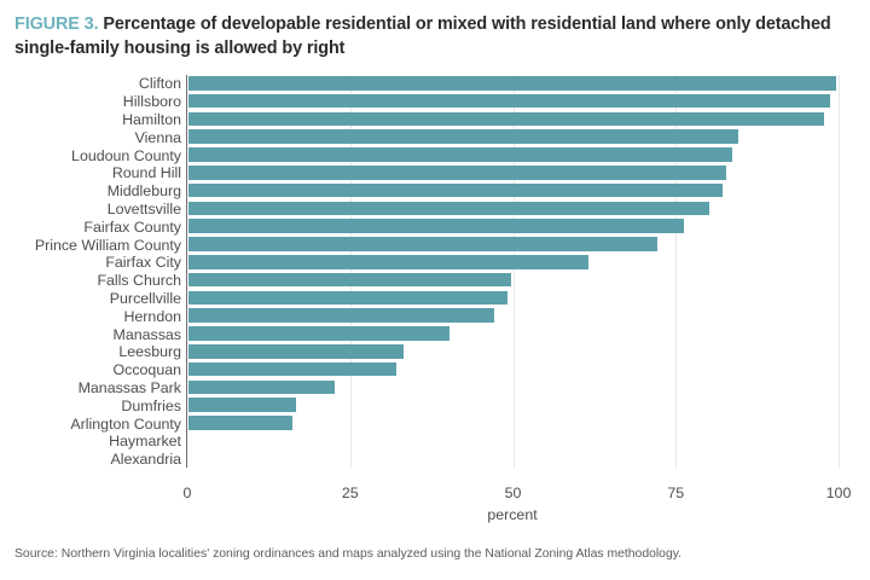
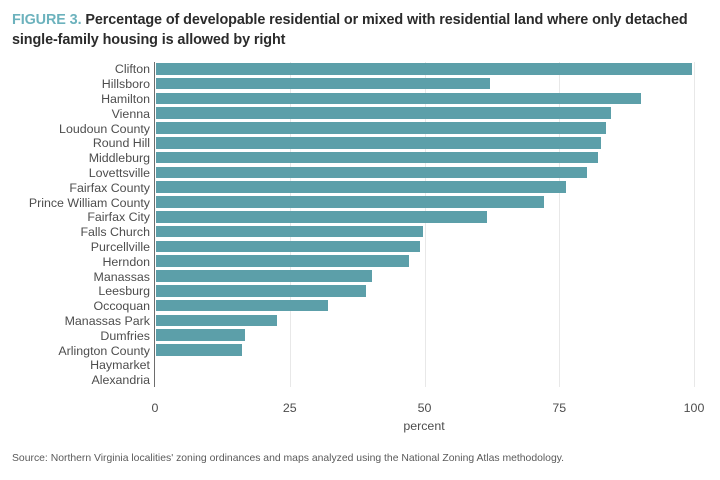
Hillsboro: 98 -> 62
Hamilton: 98 -> 90
Leesburg: 33 -> 39
